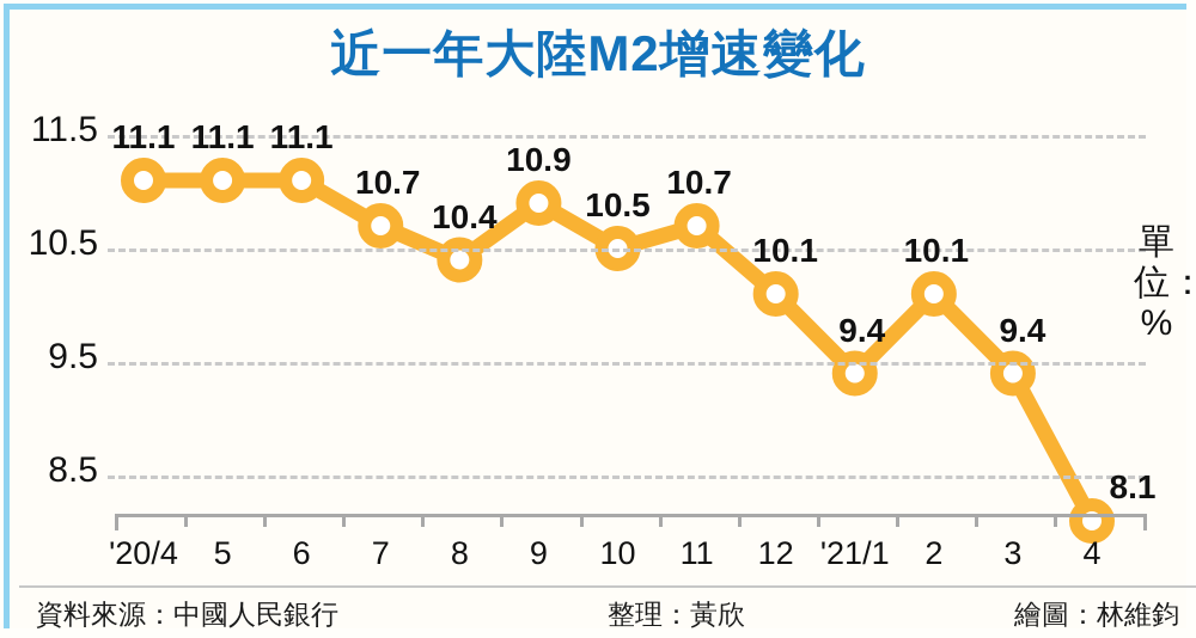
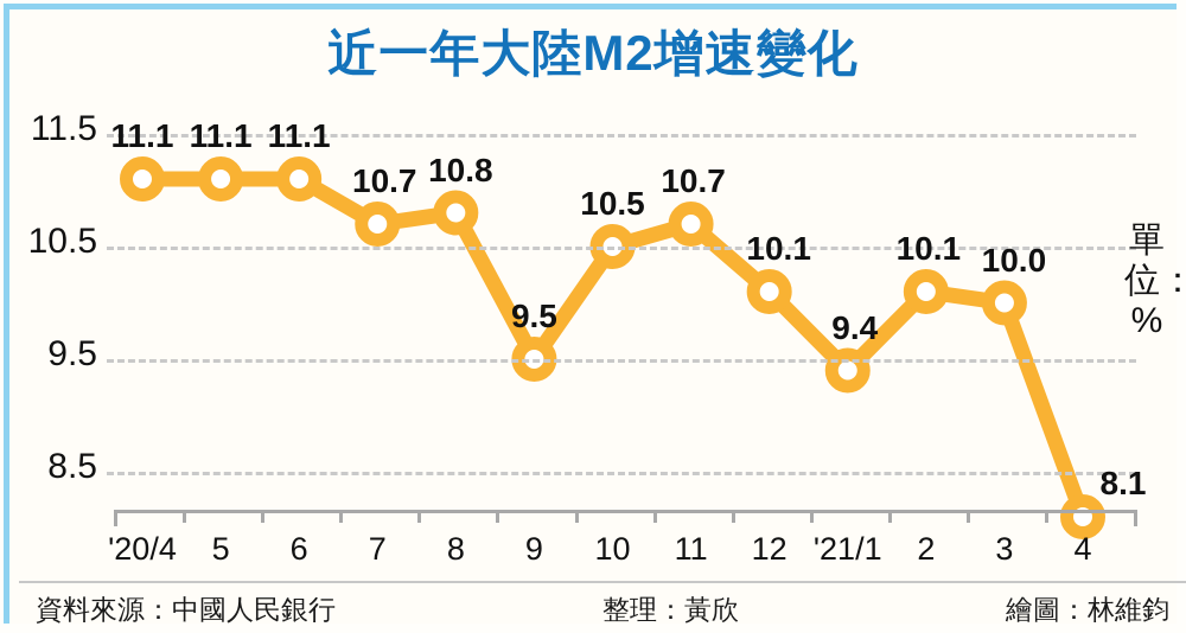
8: 10.4 -> 10.8
9: 10.9 -> 9.5
3: 9.4 -> 10.0
